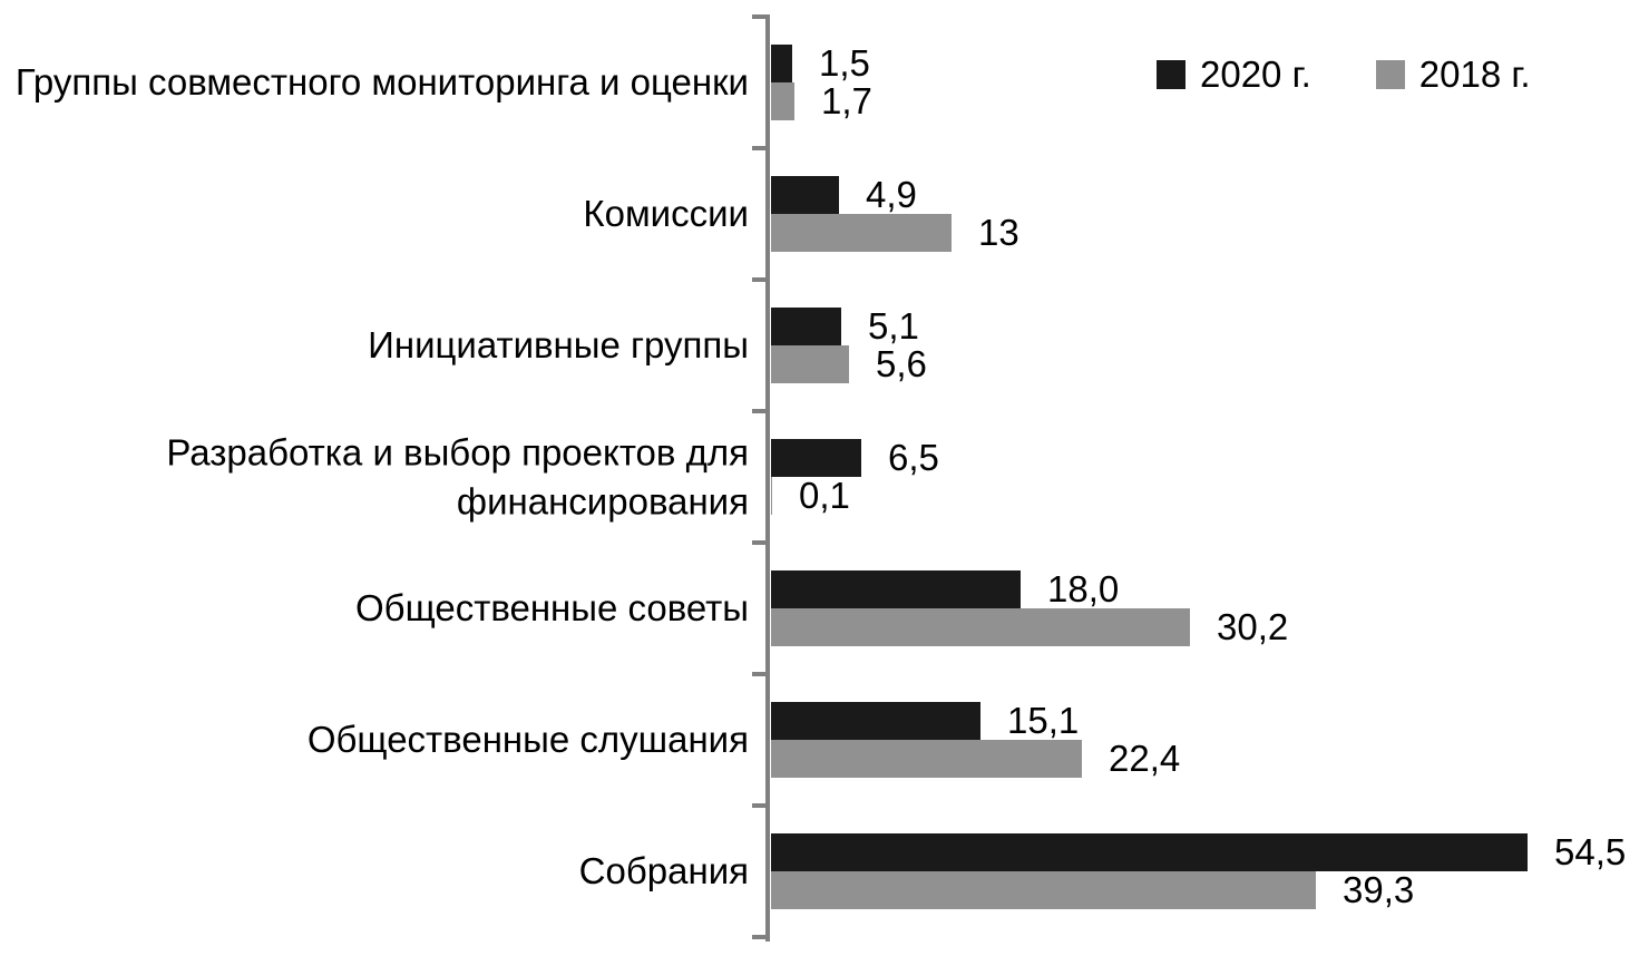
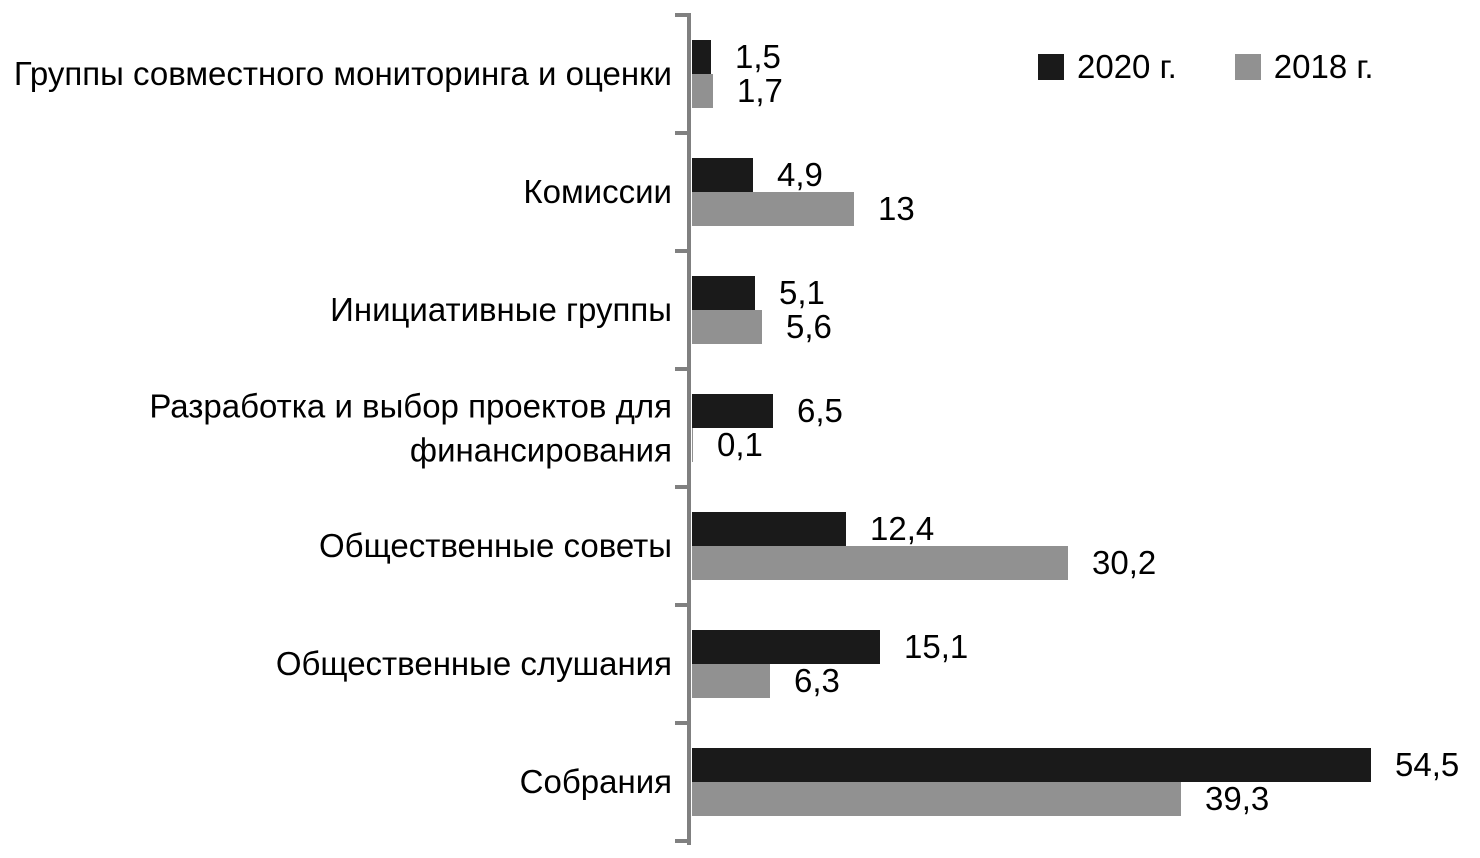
2020 г./Общественные советы: 18,0 -> 12,4
2018 г./Общественные слушания: 22,4 -> 6,3
